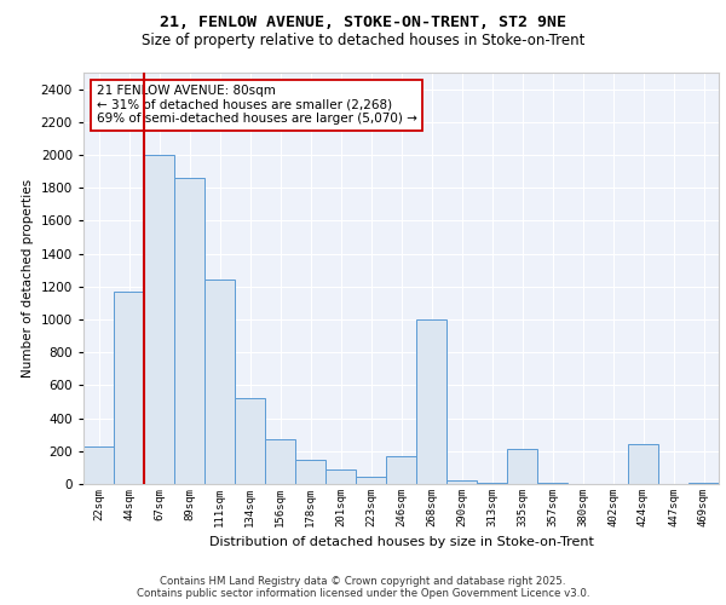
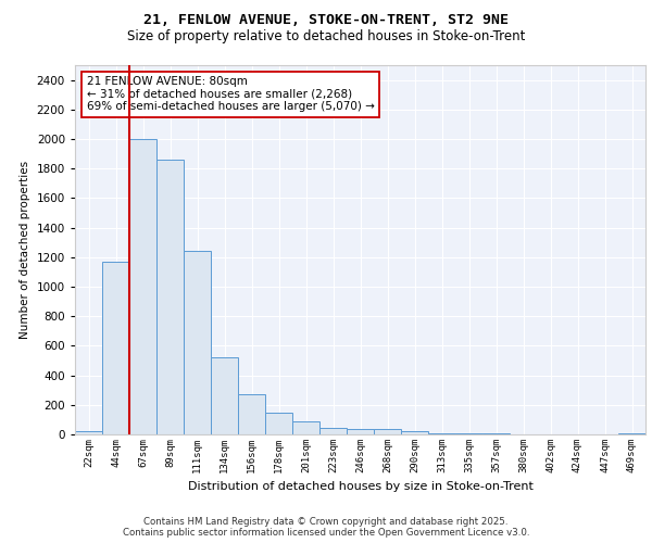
22sqm: 230 -> 20
246sqm: 170 -> 40
268sqm: 1000 -> 40
335sqm: 210 -> 0
424sqm: 240 -> 0
